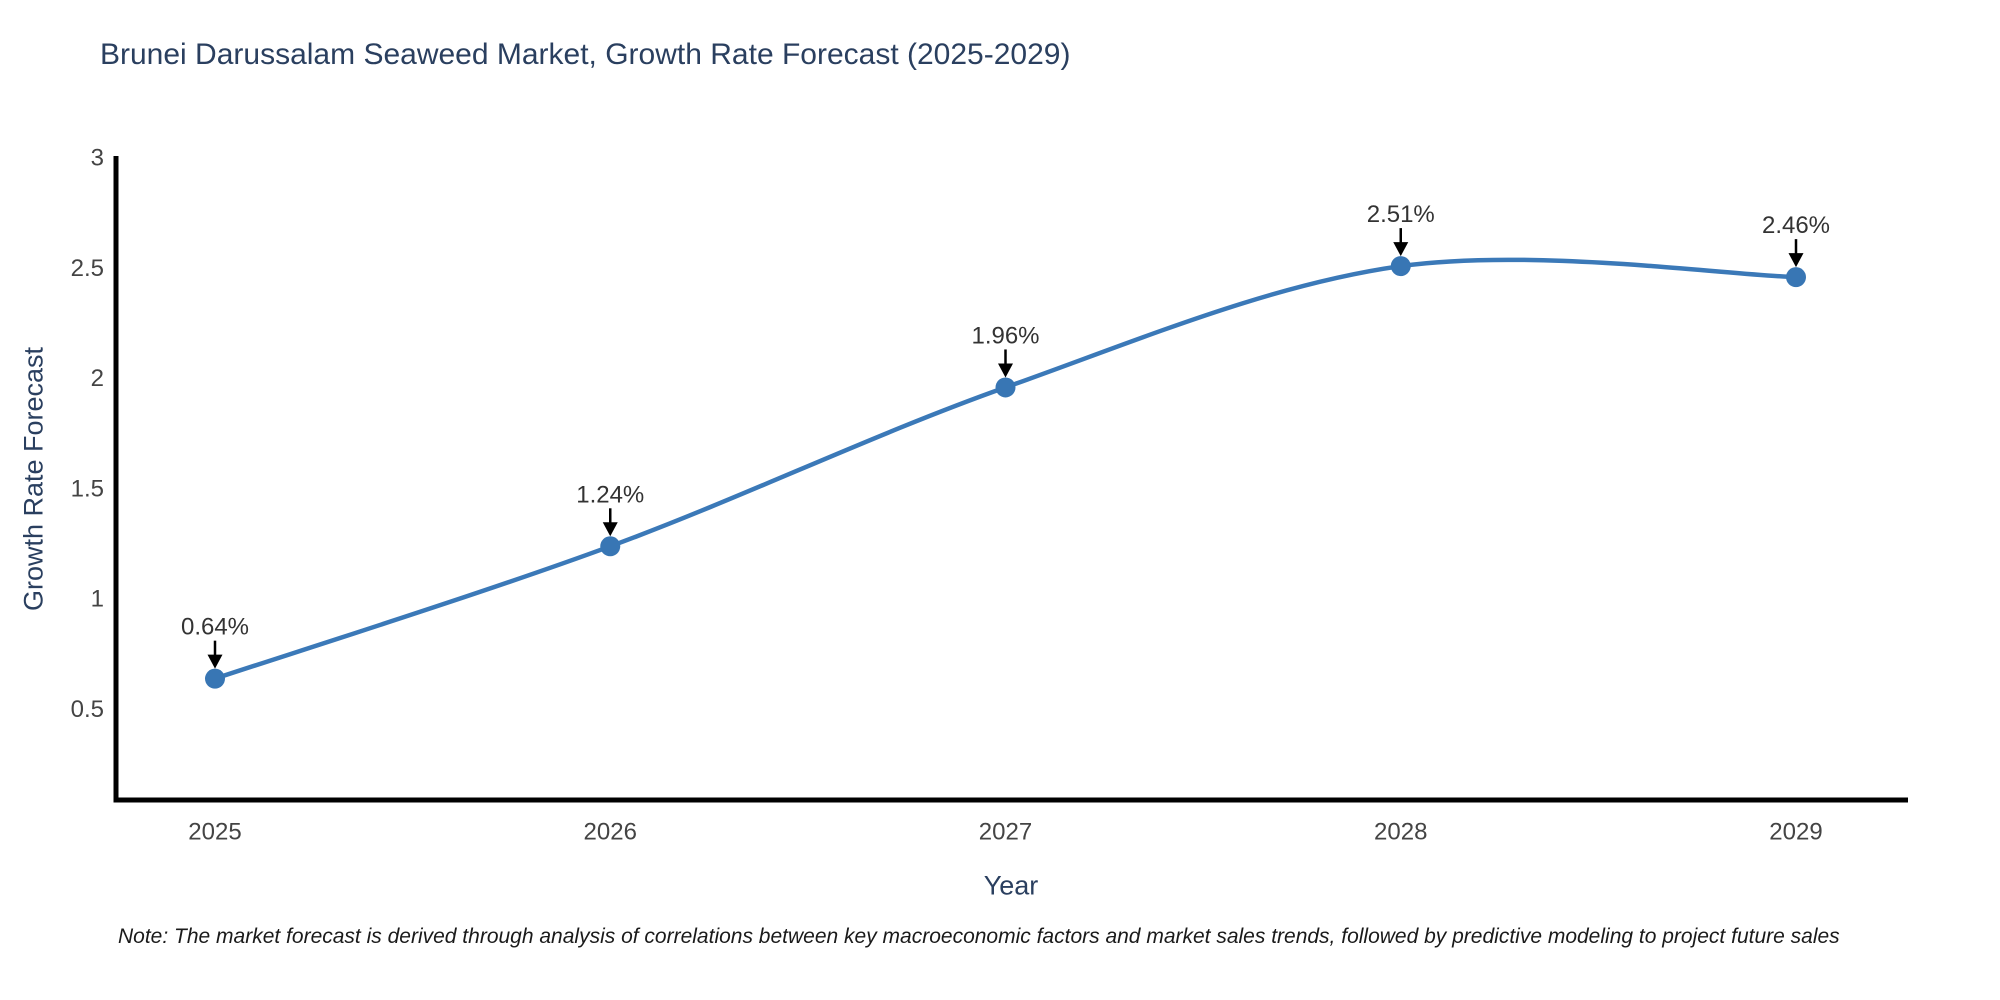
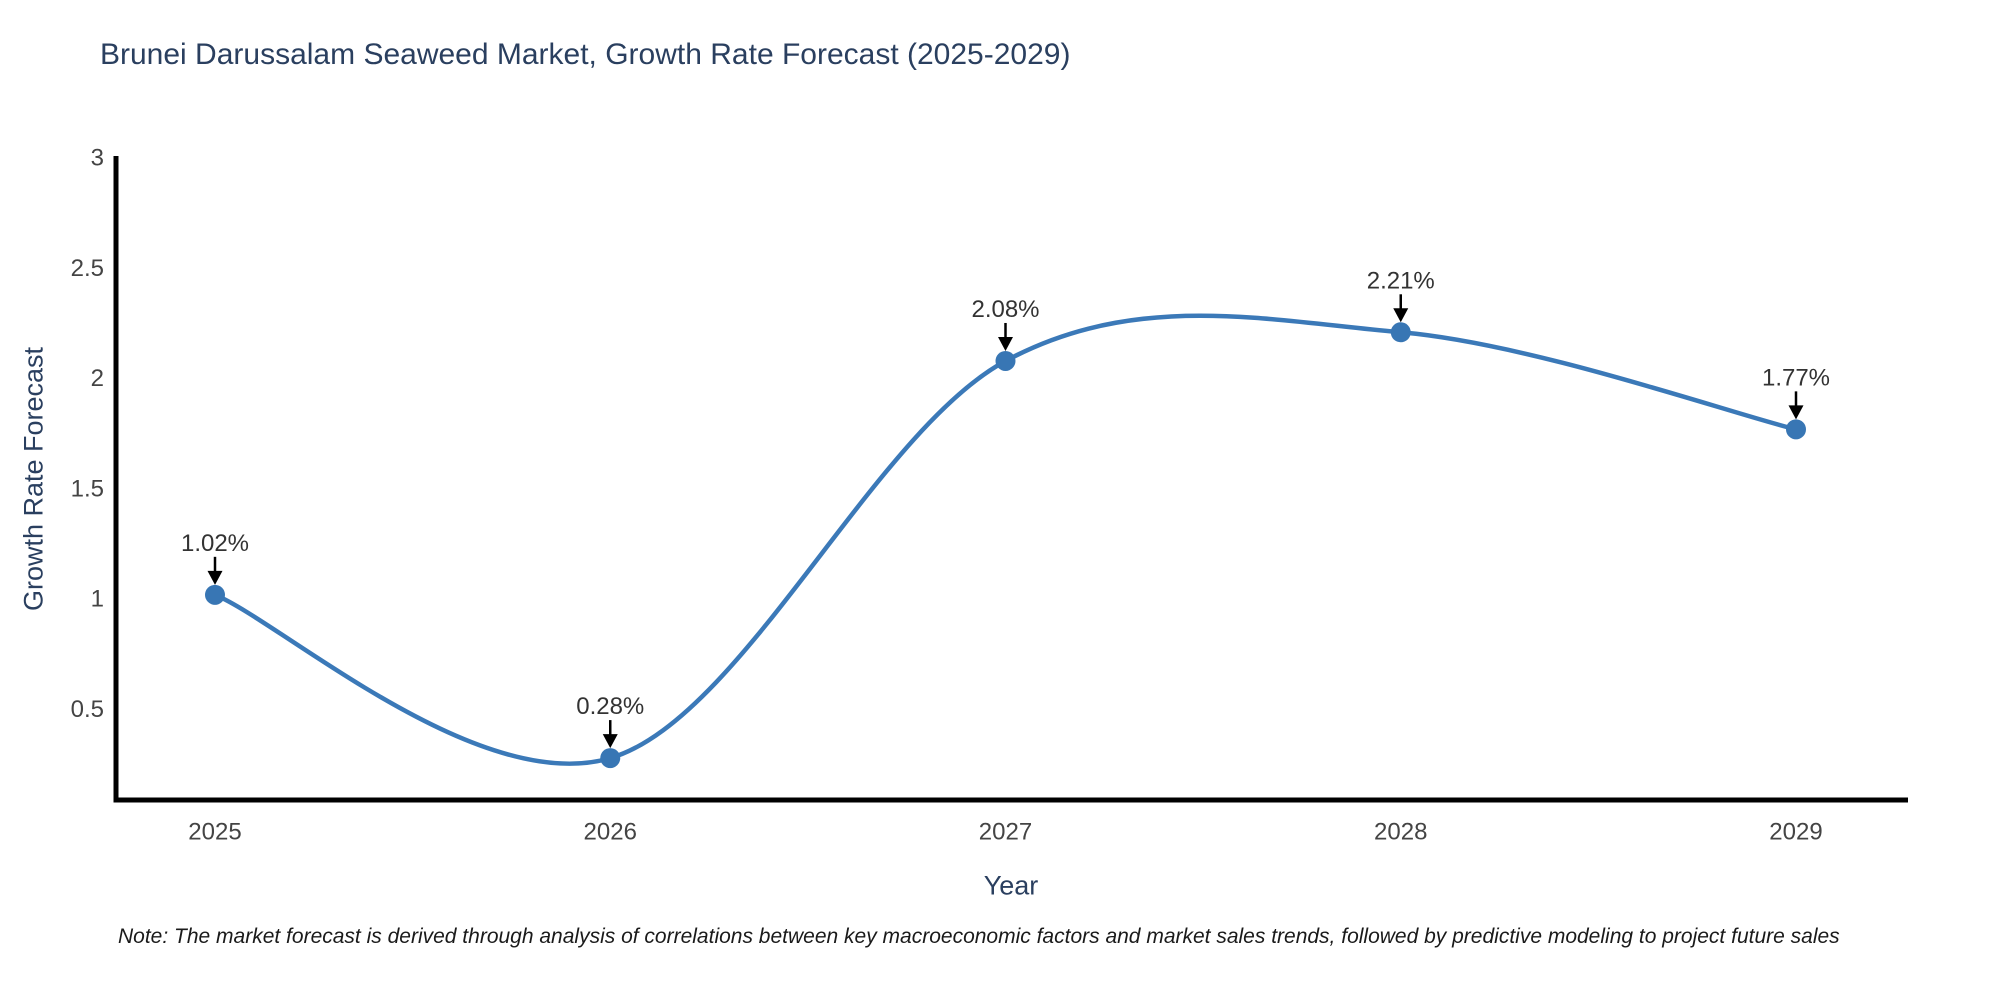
2025: 0.64% -> 1.02%
2026: 1.24% -> 0.28%
2027: 1.96% -> 2.08%
2028: 2.51% -> 2.21%
2029: 2.46% -> 1.77%
